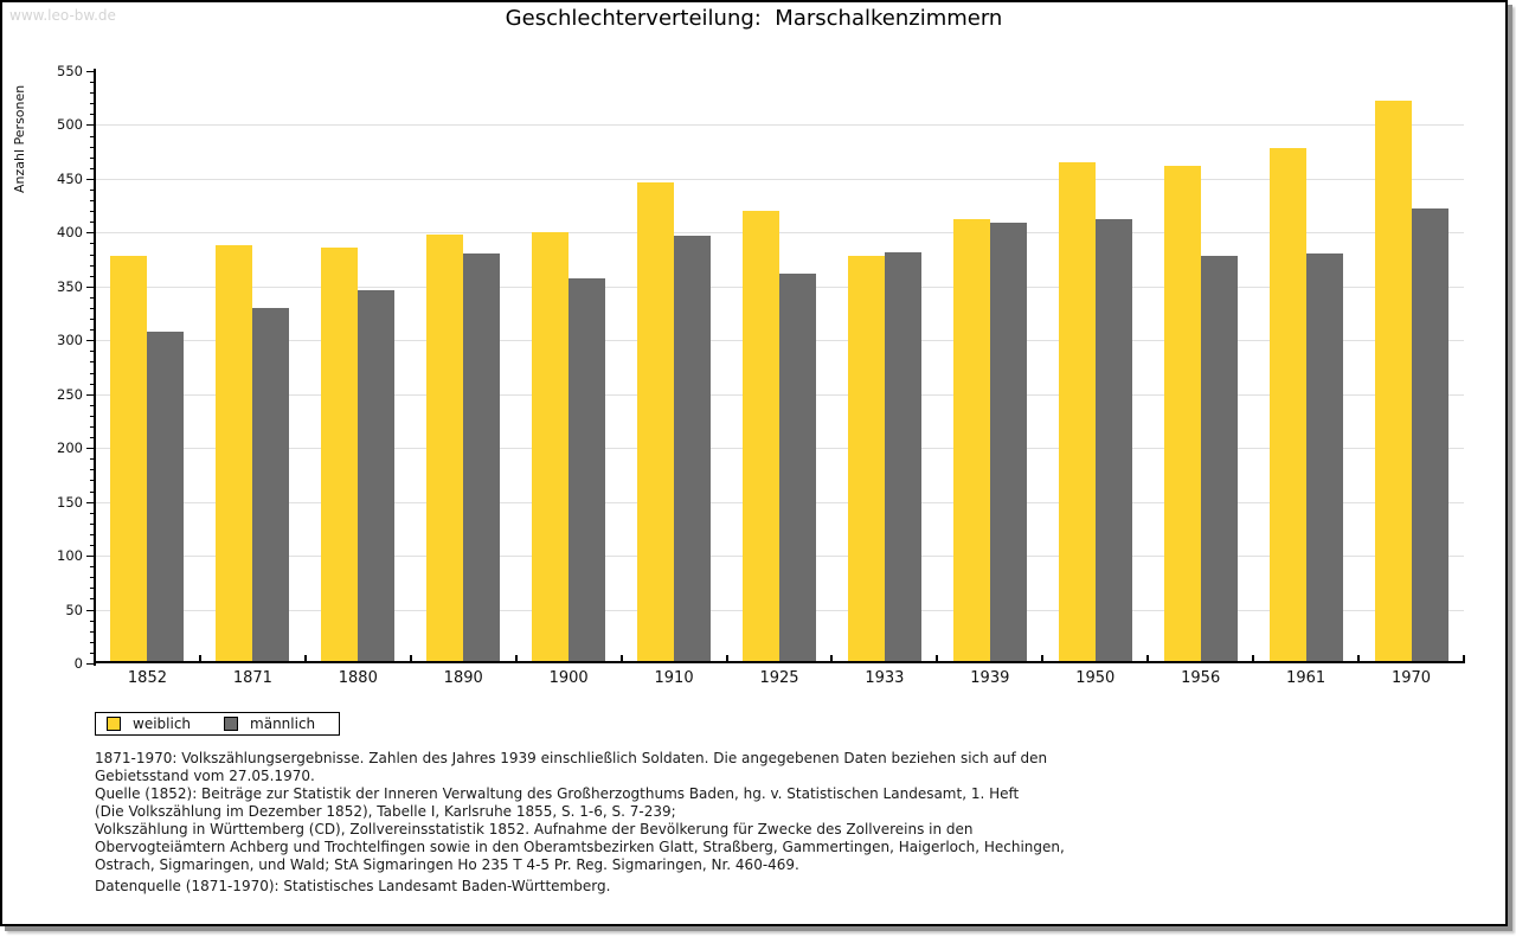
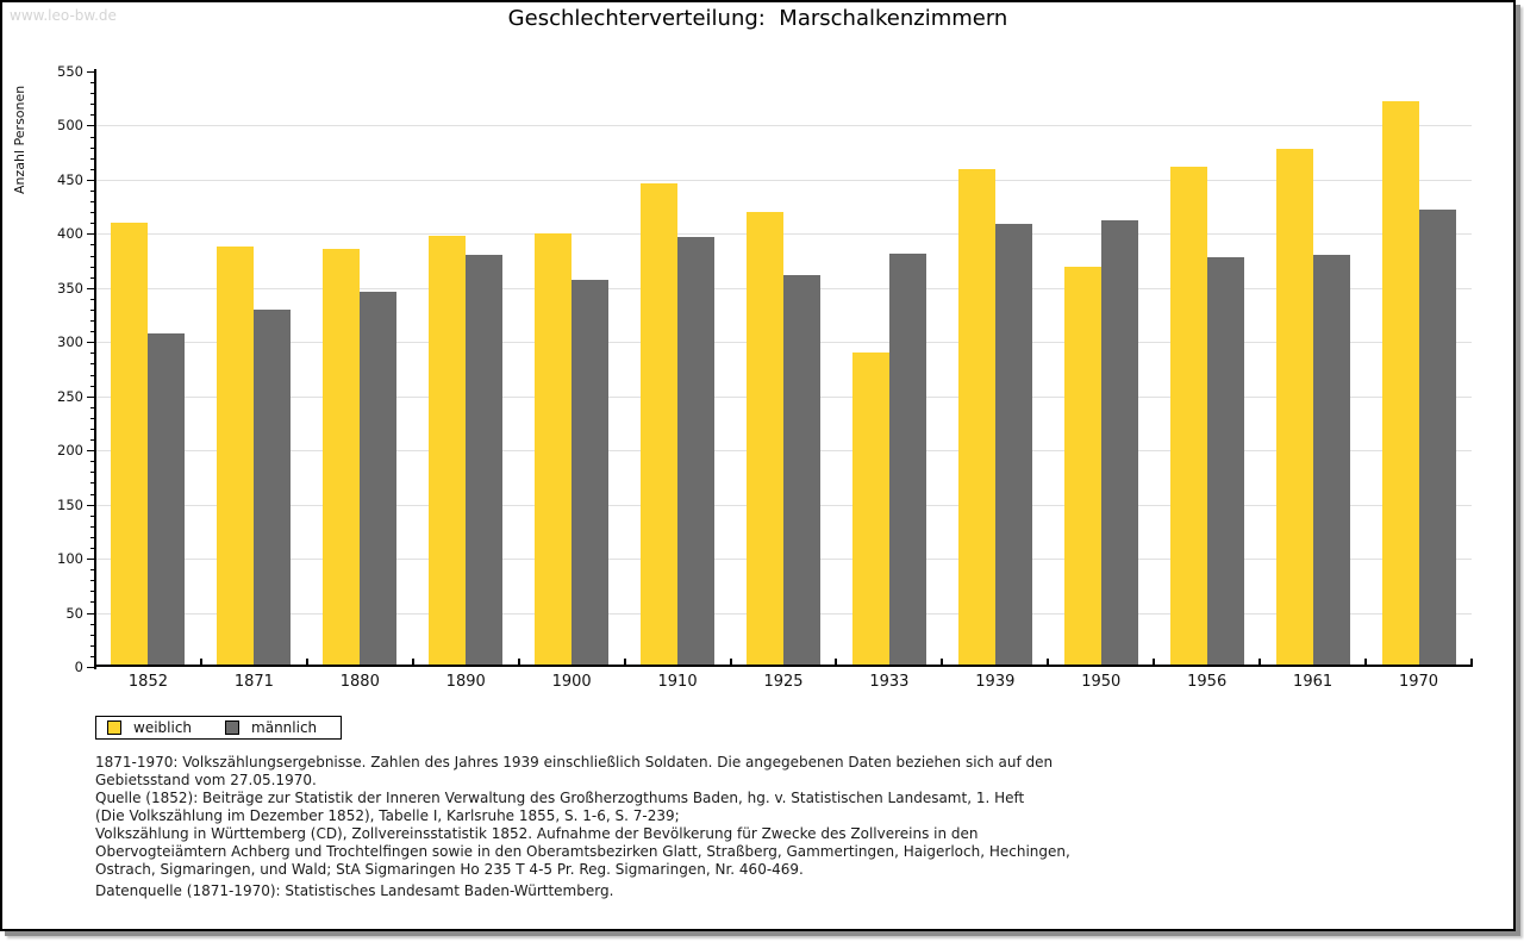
weiblich/1852: 380 -> 410
weiblich/1933: 380 -> 290
weiblich/1939: 410 -> 460
weiblich/1950: 460 -> 370
